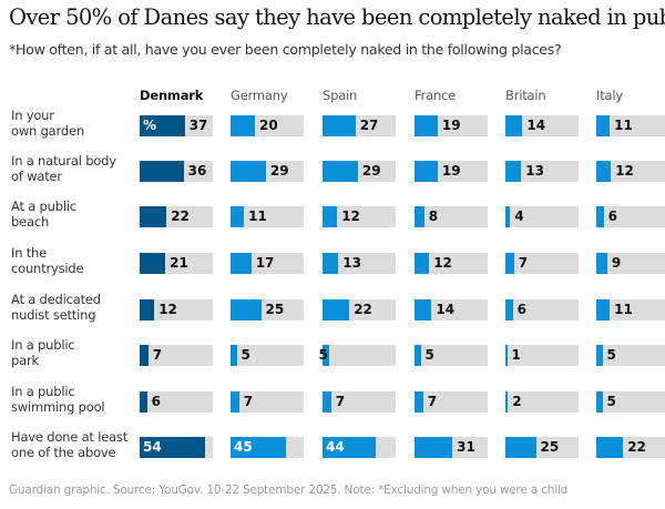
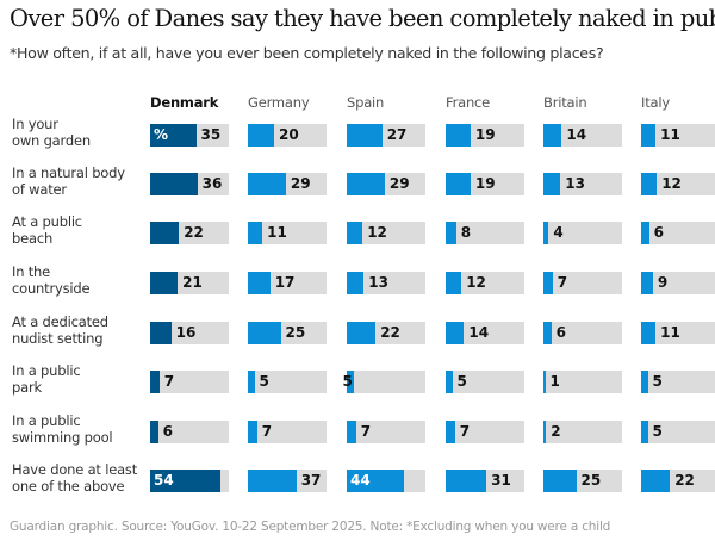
Denmark/In your own garden: 37 -> 35
Denmark/At a dedicated nudist setting: 12 -> 16
Germany/Have done at least one of the above: 45 -> 37
